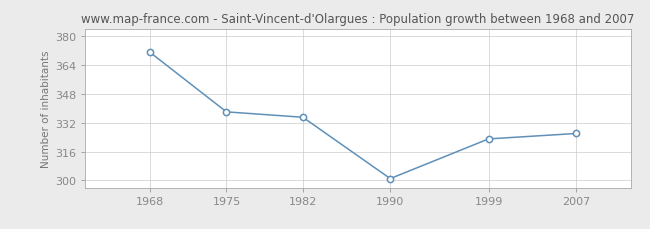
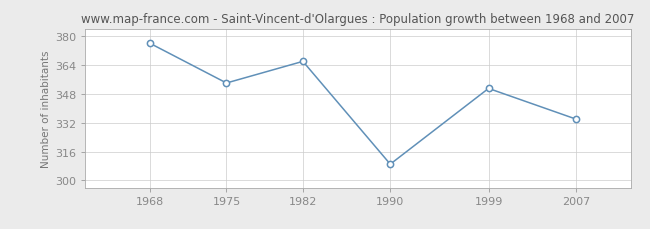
1968: 371 -> 376
1975: 338 -> 354
1982: 335 -> 366
1990: 301 -> 309
1999: 323 -> 351
2007: 326 -> 334
